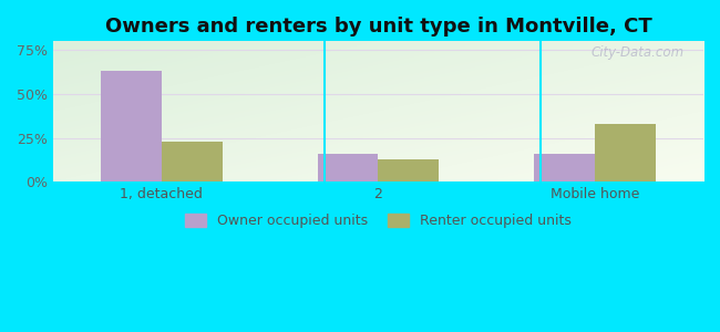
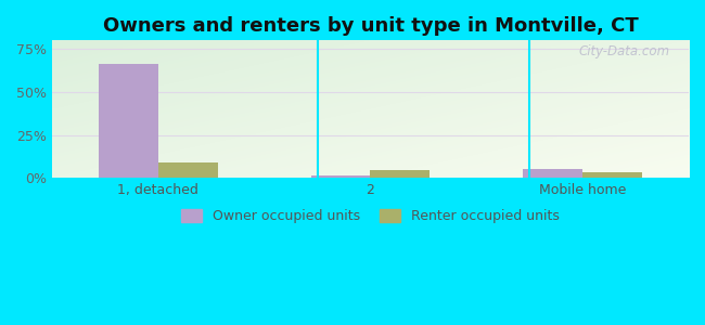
Owner occupied units/1, detached: 63% -> 66%
Renter occupied units/1, detached: 23% -> 9%
Owner occupied units/2: 16% -> 2%
Renter occupied units/2: 13% -> 4%
Owner occupied units/Mobile home: 16% -> 6%
Renter occupied units/Mobile home: 33% -> 4%
